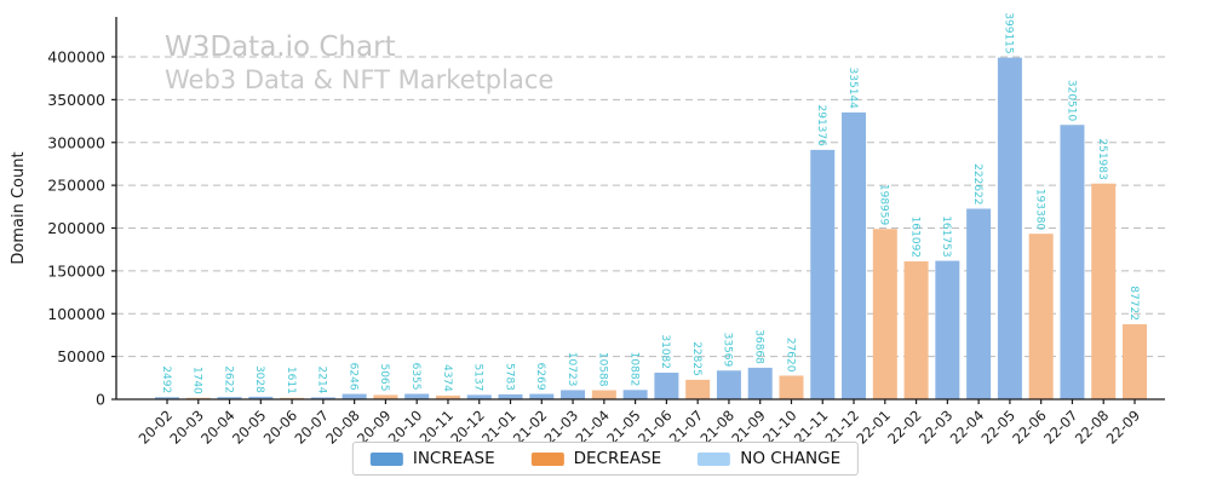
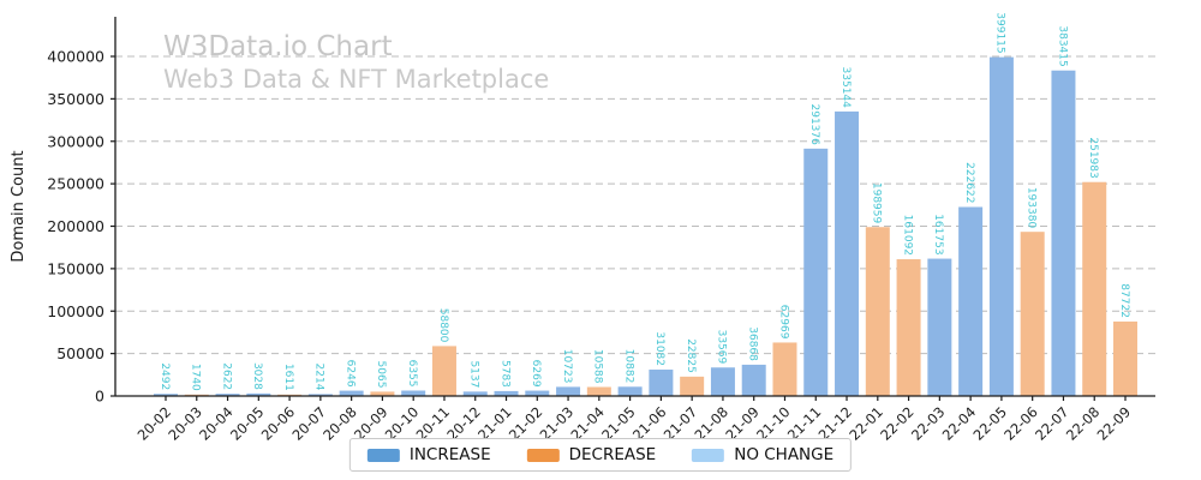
20-11: 4374 -> 58800
21-10: 27620 -> 62969
22-07: 320510 -> 383415
